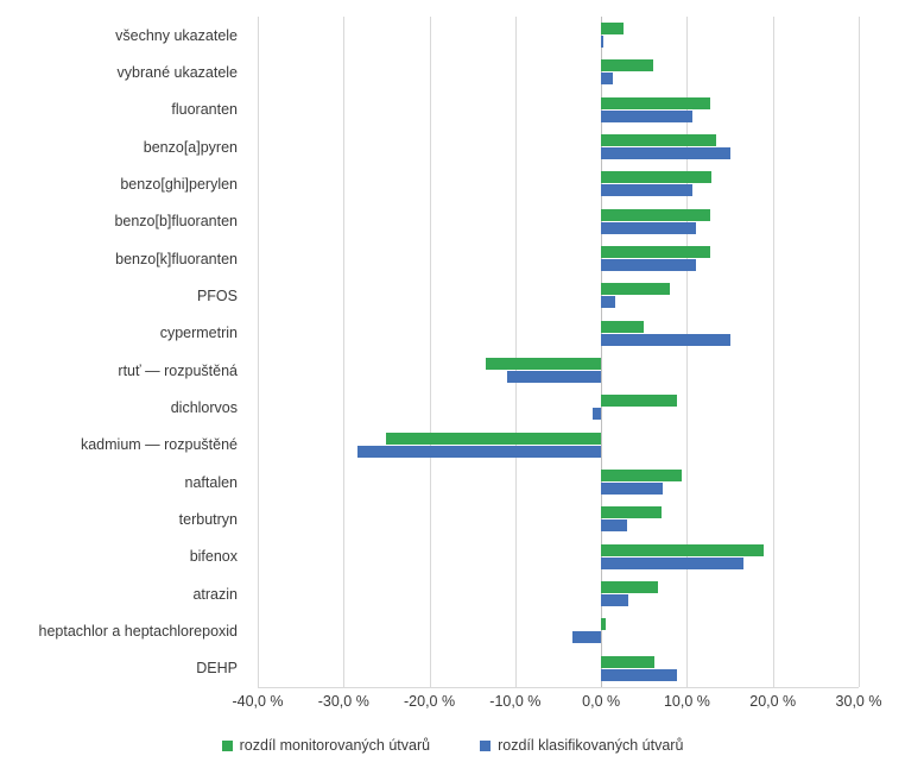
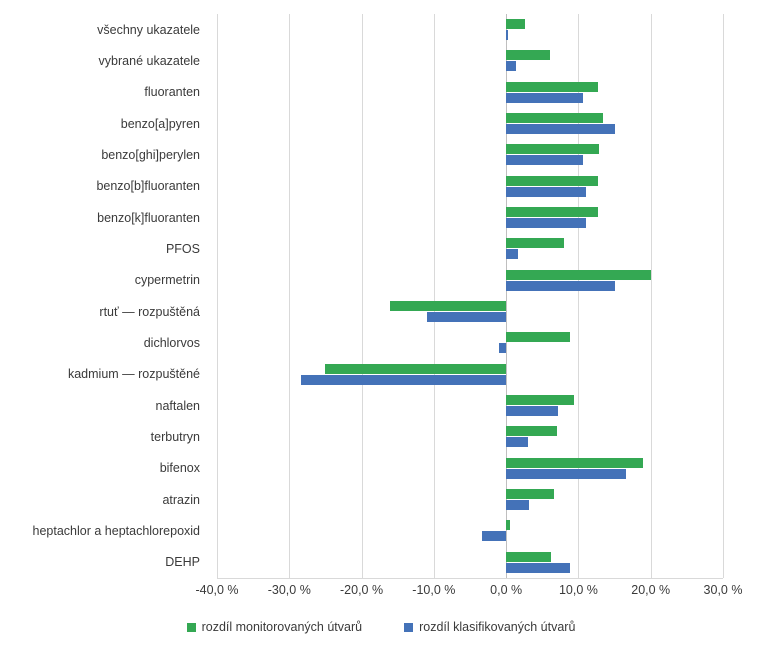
rozdíl monitorovaných útvarů/cypermetrin: 5% -> 20%
rozdíl monitorovaných útvarů/rtuť — rozpuštěná: -14% -> -16%
